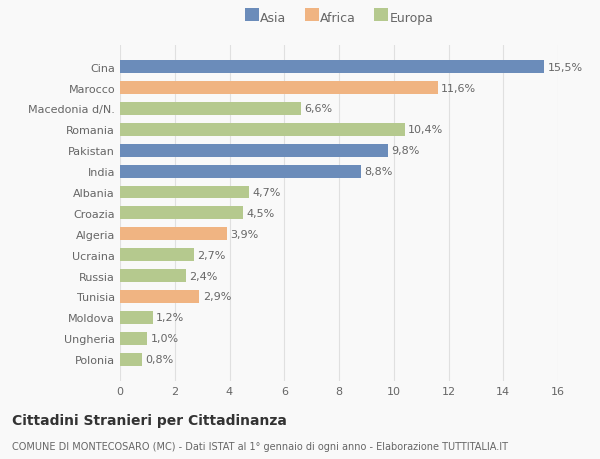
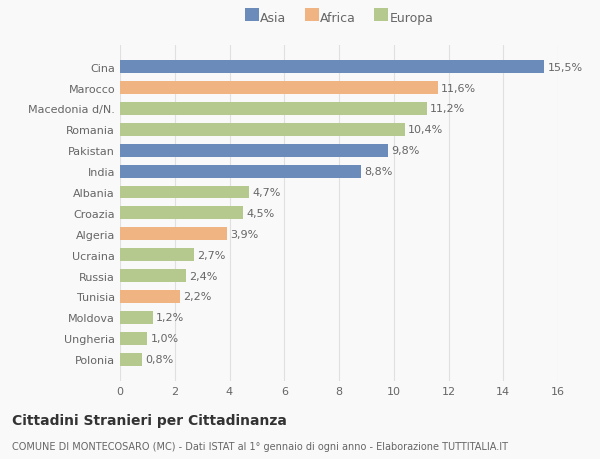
Macedonia d/N.: 6,6% -> 11,2%
Tunisia: 2,9% -> 2,2%
